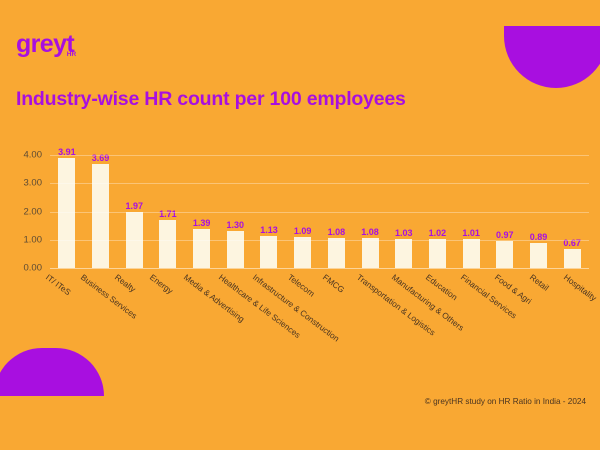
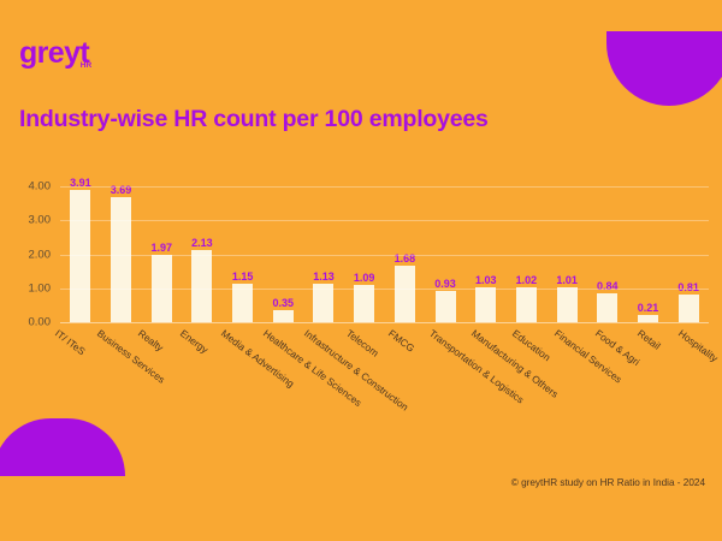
Energy: 1.71 -> 2.13
Media & Advertising: 1.39 -> 1.15
Healthcare & Life Sciences: 1.30 -> 0.35
FMCG: 1.08 -> 1.68
Transportation & Logistics: 1.08 -> 0.93
Food & Agri: 0.97 -> 0.84
Retail: 0.89 -> 0.21
Hospitality: 0.67 -> 0.81
